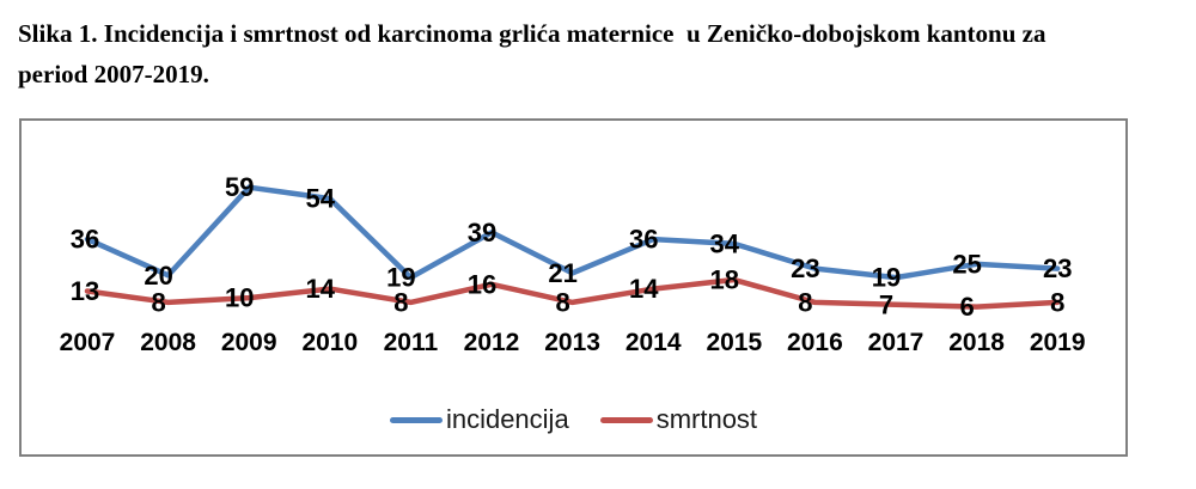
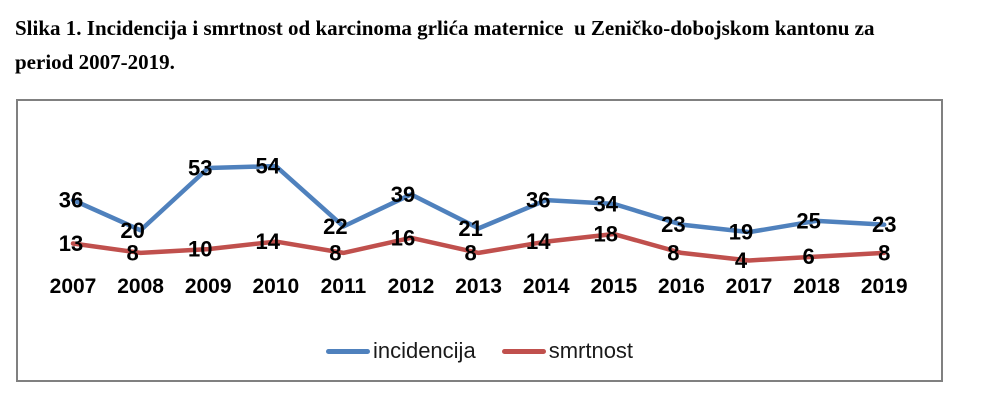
incidencija/2009: 59 -> 53
incidencija/2011: 19 -> 22
smrtnost/2017: 7 -> 4
